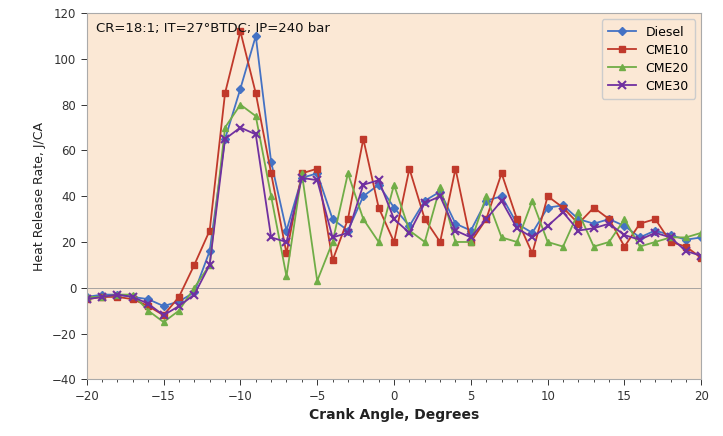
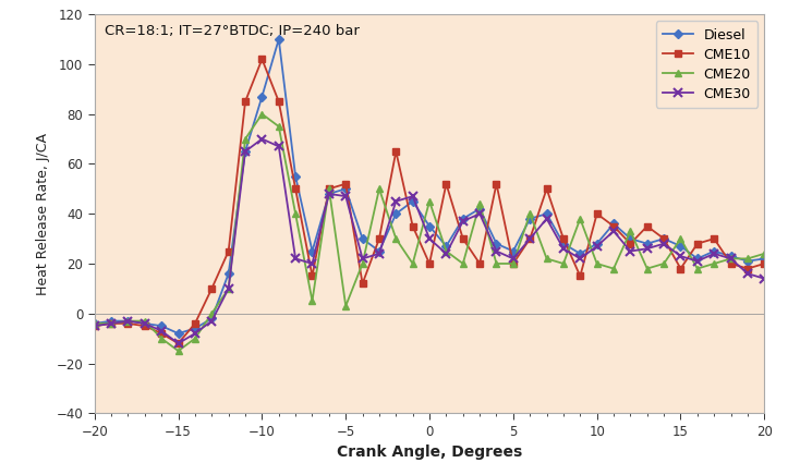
CME10/−10: 112 -> 102
Diesel/10: 35 -> 28
CME10/20: 13 -> 20
